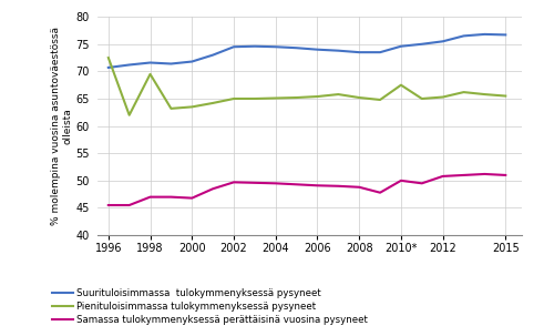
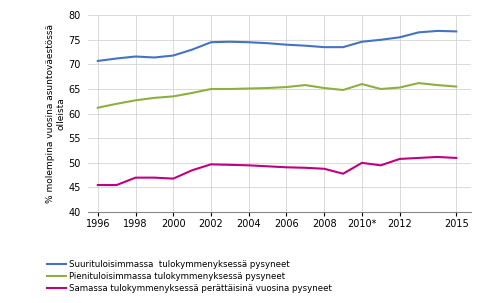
Pienituloisimmassa tulokymmenyksessä pysyneet/1996: 72.5 -> 61.2
Pienituloisimmassa tulokymmenyksessä pysyneet/1998: 69.5 -> 62.7
Pienituloisimmassa tulokymmenyksessä pysyneet/2010*: 67.5 -> 66.0
